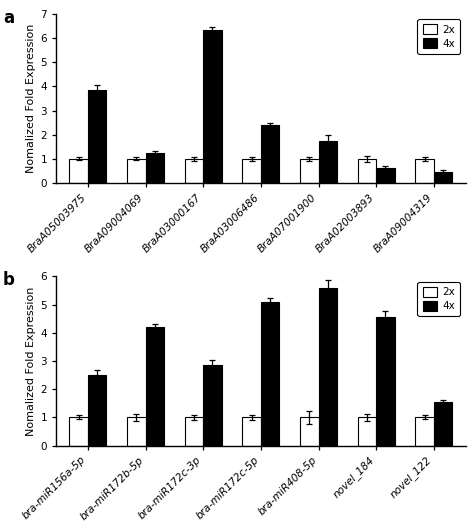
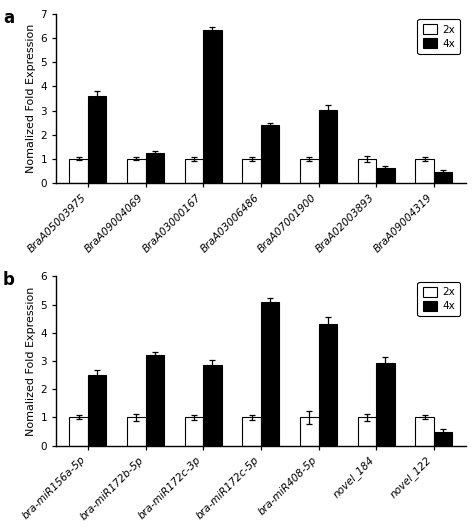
4x/BraA05003975: 3.85 -> 3.60
4x/BraA07001900: 1.75 -> 3.02
4x/bra-miR172b-5p: 4.20 -> 3.20
4x/bra-miR408-5p: 5.60 -> 4.30
4x/novel_184: 4.55 -> 2.93
4x/novel_122: 1.55 -> 0.50
